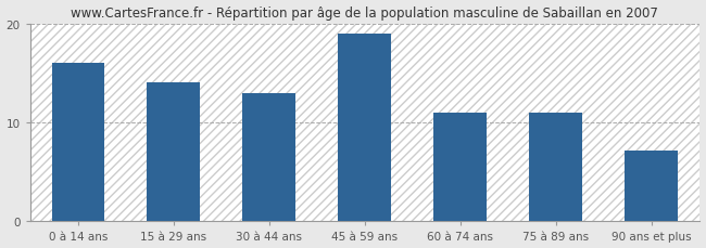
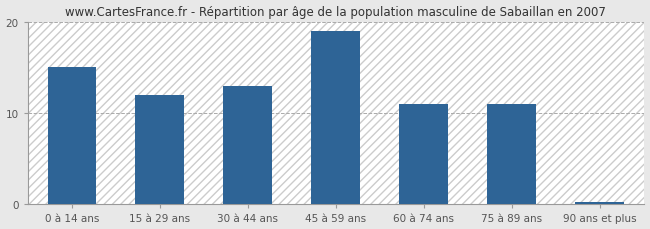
0 à 14 ans: 16.0 -> 15.0
15 à 29 ans: 14.0 -> 12.0
90 ans et plus: 7.2 -> 0.3
